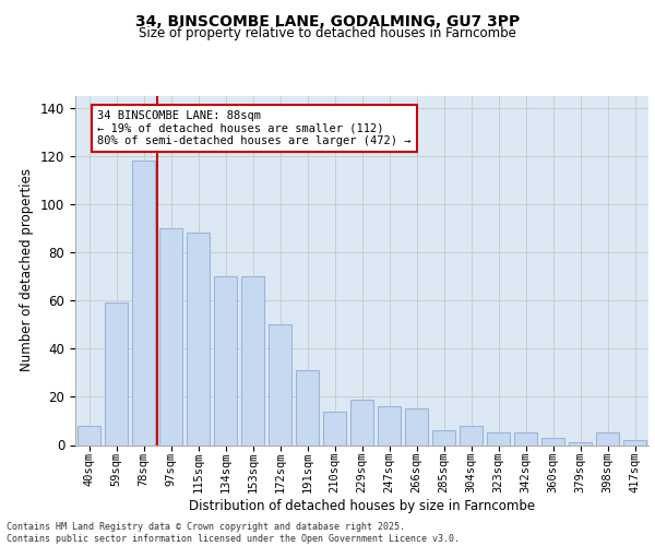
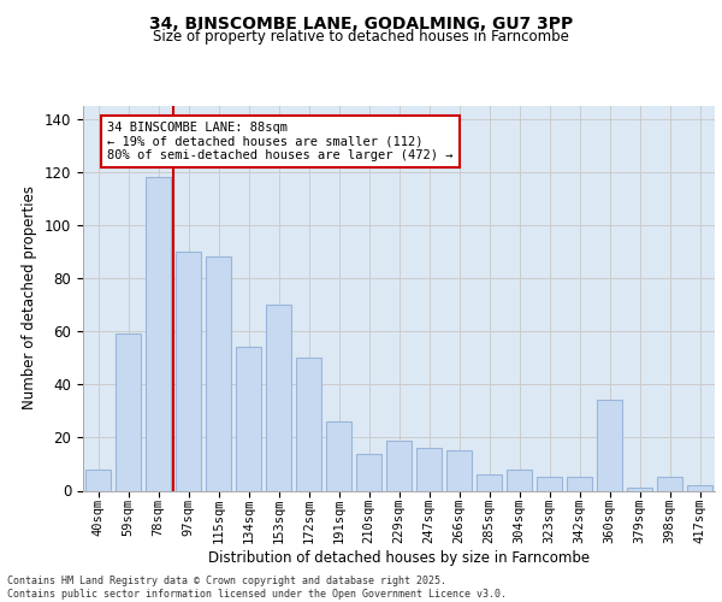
134sqm: 70 -> 54
191sqm: 31 -> 26
360sqm: 3 -> 34
